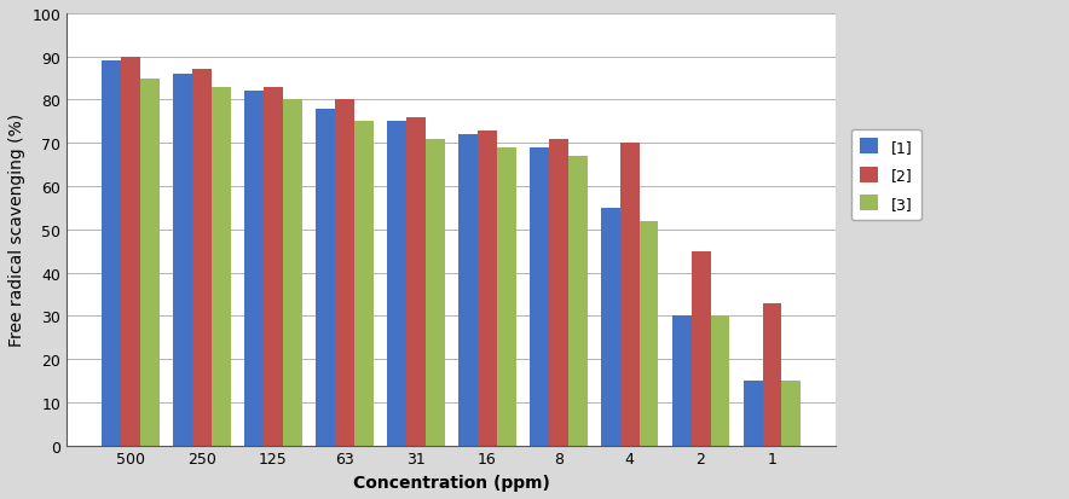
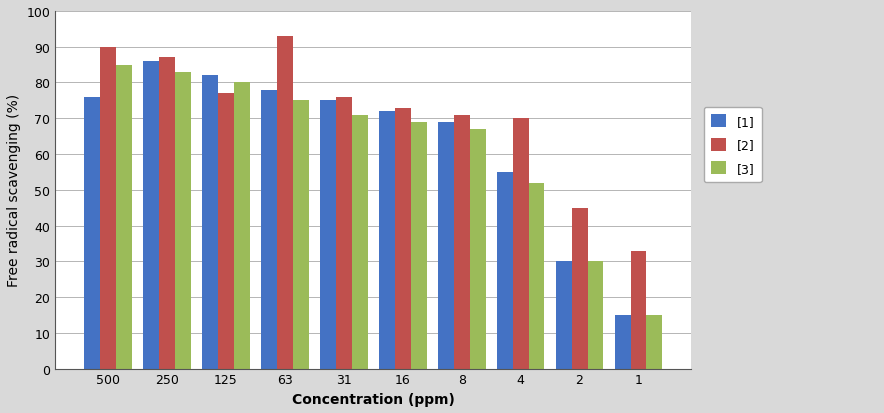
[1]/500: 89 -> 76
[2]/125: 83 -> 77
[2]/63: 80 -> 93
